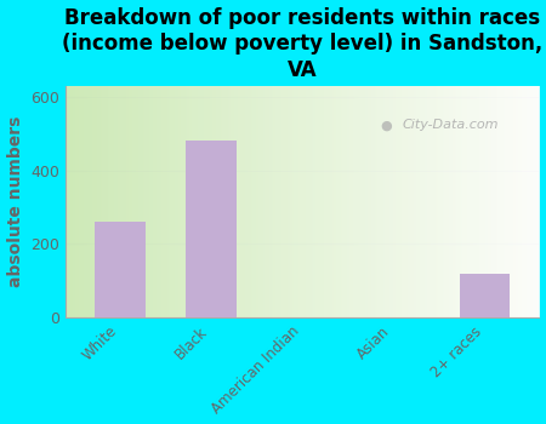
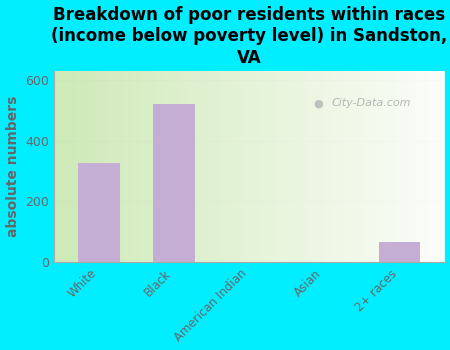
White: 260 -> 325
Black: 480 -> 520
2+ races: 120 -> 65
